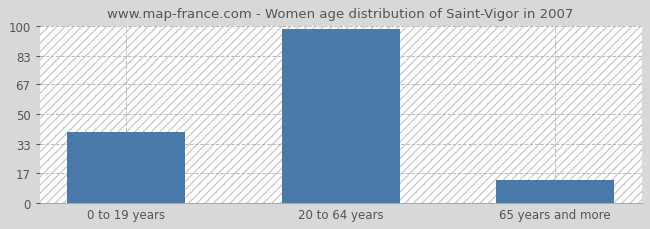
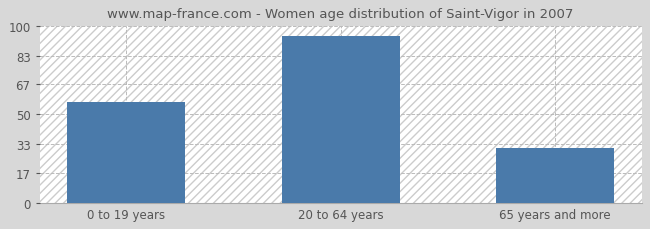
0 to 19 years: 40 -> 57
20 to 64 years: 98 -> 94
65 years and more: 13 -> 31
